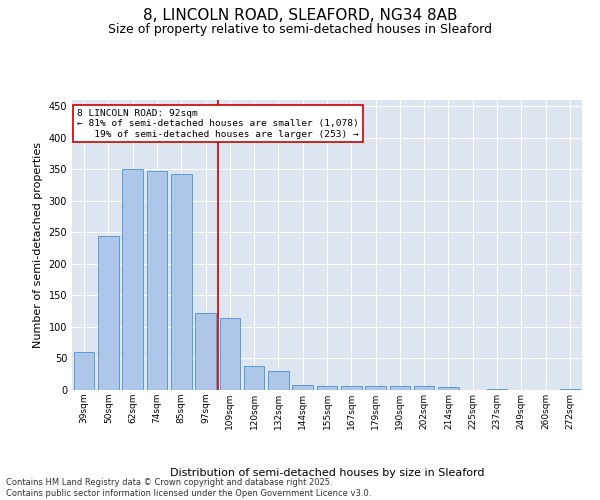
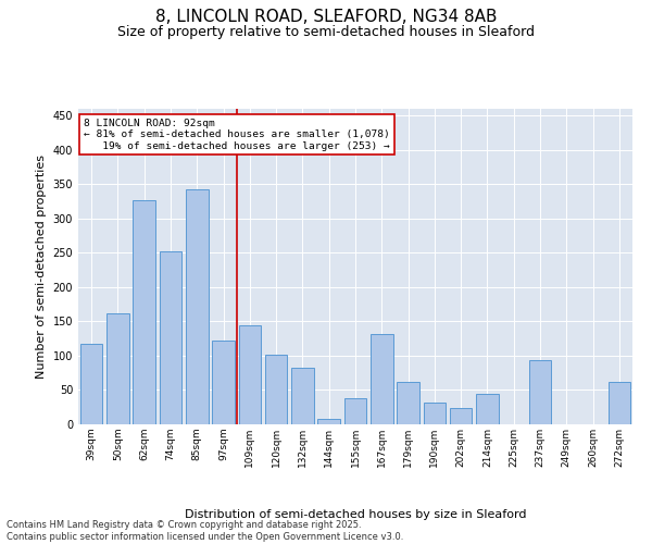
39sqm: 60 -> 118
50sqm: 245 -> 162
62sqm: 350 -> 326
74sqm: 347 -> 252
109sqm: 115 -> 144
120sqm: 38 -> 102
132sqm: 30 -> 82
155sqm: 6 -> 38
167sqm: 6 -> 132
179sqm: 6 -> 62
190sqm: 6 -> 32
202sqm: 6 -> 24
214sqm: 5 -> 44
237sqm: 2 -> 94
272sqm: 2 -> 62
